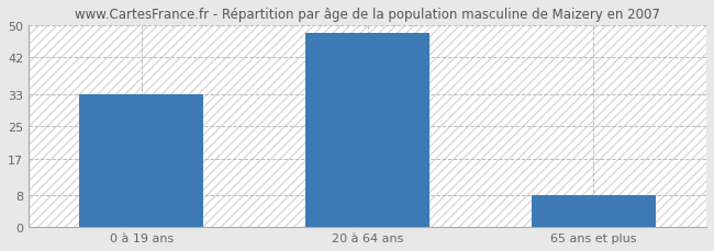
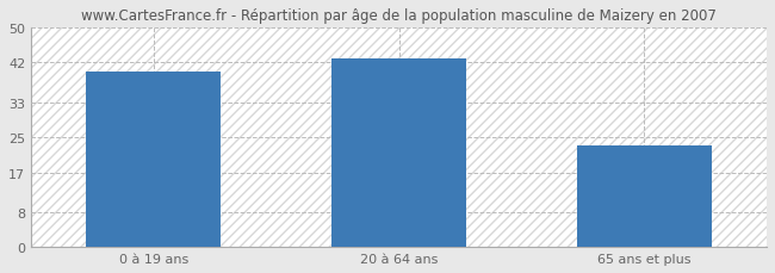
0 à 19 ans: 33 -> 40
20 à 64 ans: 48 -> 43
65 ans et plus: 8 -> 23
